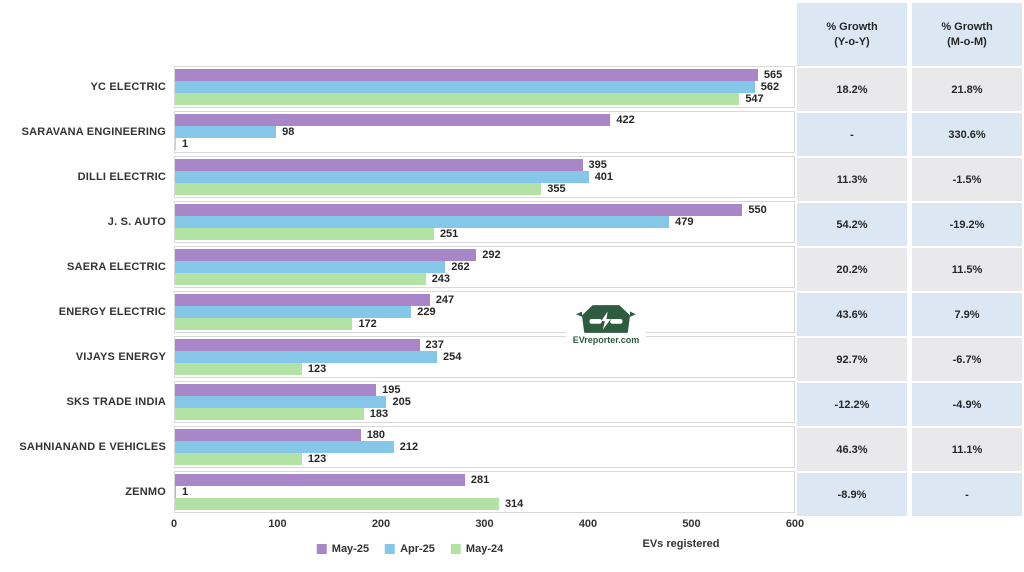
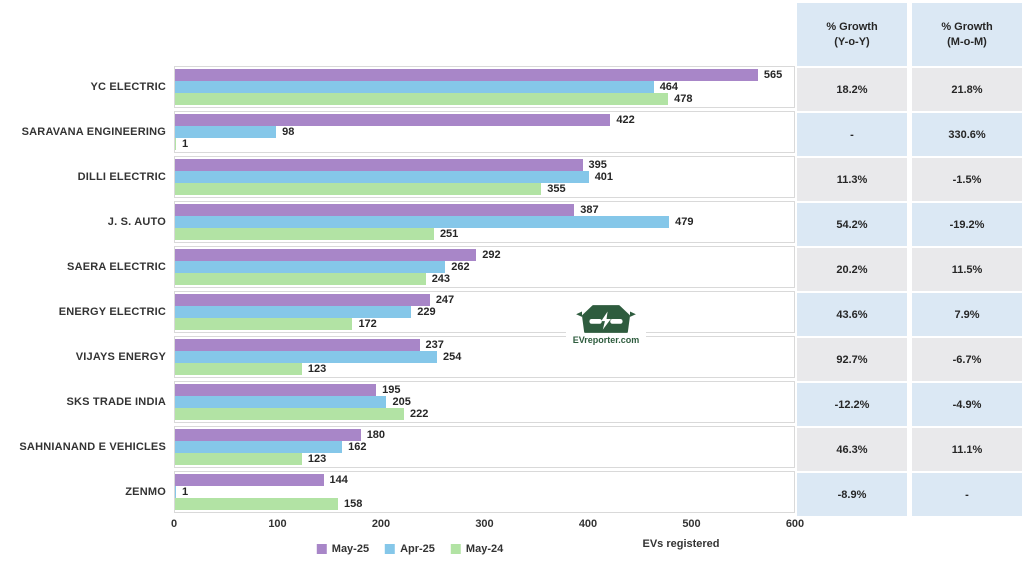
Apr-25/YC ELECTRIC: 562 -> 464
May-24/YC ELECTRIC: 547 -> 478
May-25/J. S. AUTO: 550 -> 387
May-24/SKS TRADE INDIA: 183 -> 222
Apr-25/SAHNIANAND E VEHICLES: 212 -> 162
May-25/ZENMO: 281 -> 144
May-24/ZENMO: 314 -> 158
